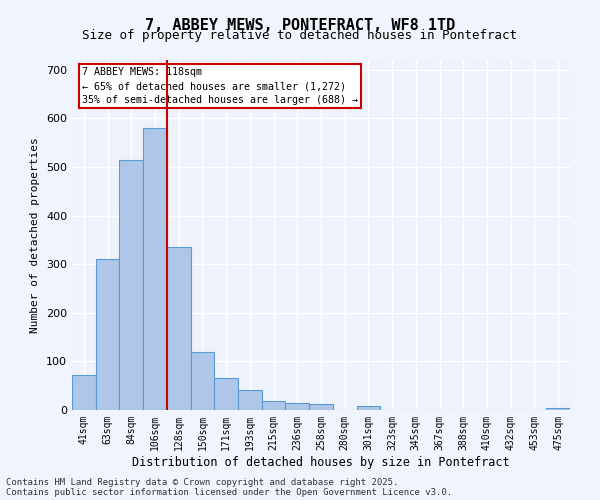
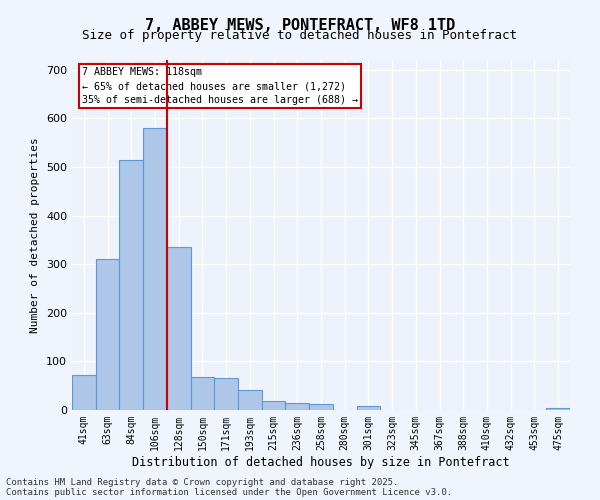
150sqm: 120 -> 68
